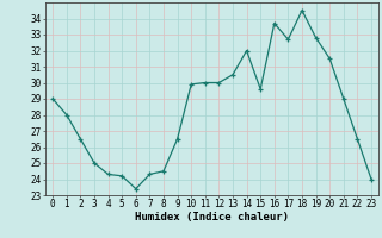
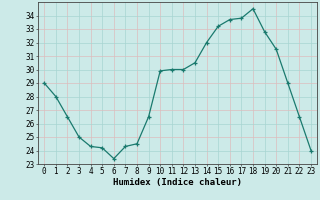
15: 29.6 -> 33.2
17: 32.7 -> 33.8
